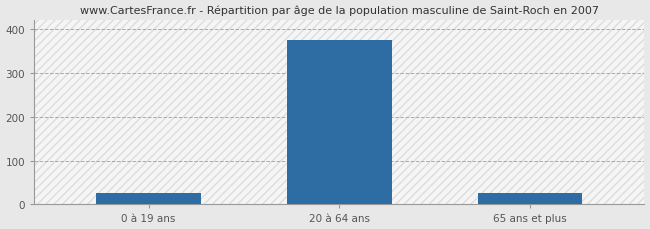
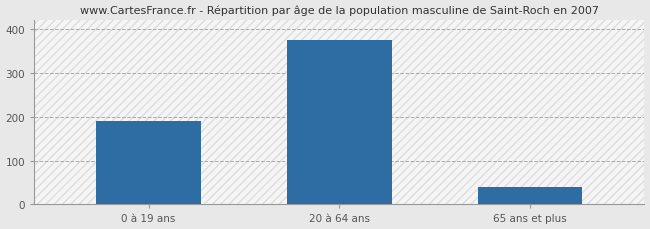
0 à 19 ans: 25 -> 190
65 ans et plus: 25 -> 40
